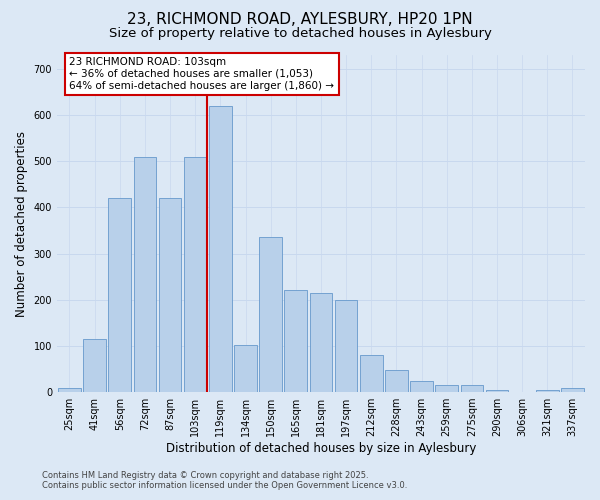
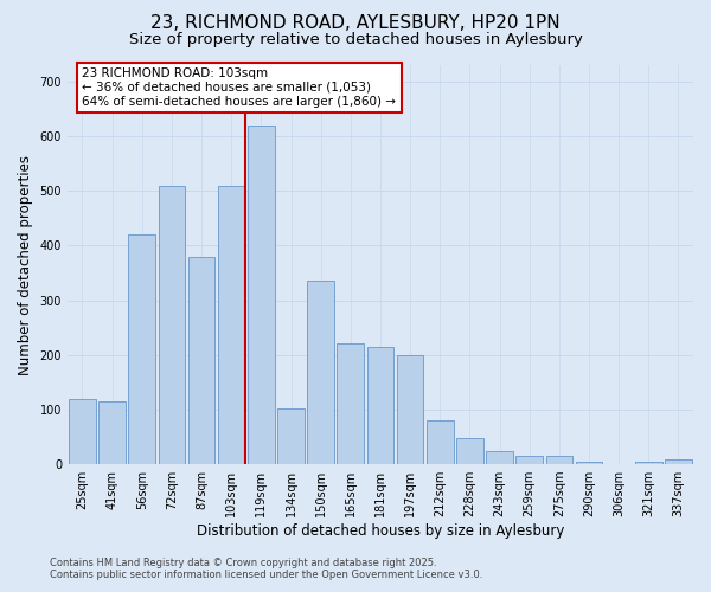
25sqm: 8 -> 120
87sqm: 420 -> 380
